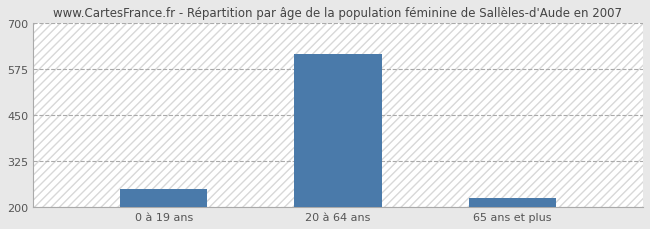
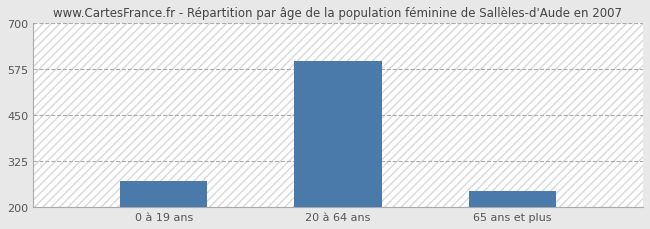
0 à 19 ans: 250 -> 270
20 à 64 ans: 615 -> 597
65 ans et plus: 225 -> 245
